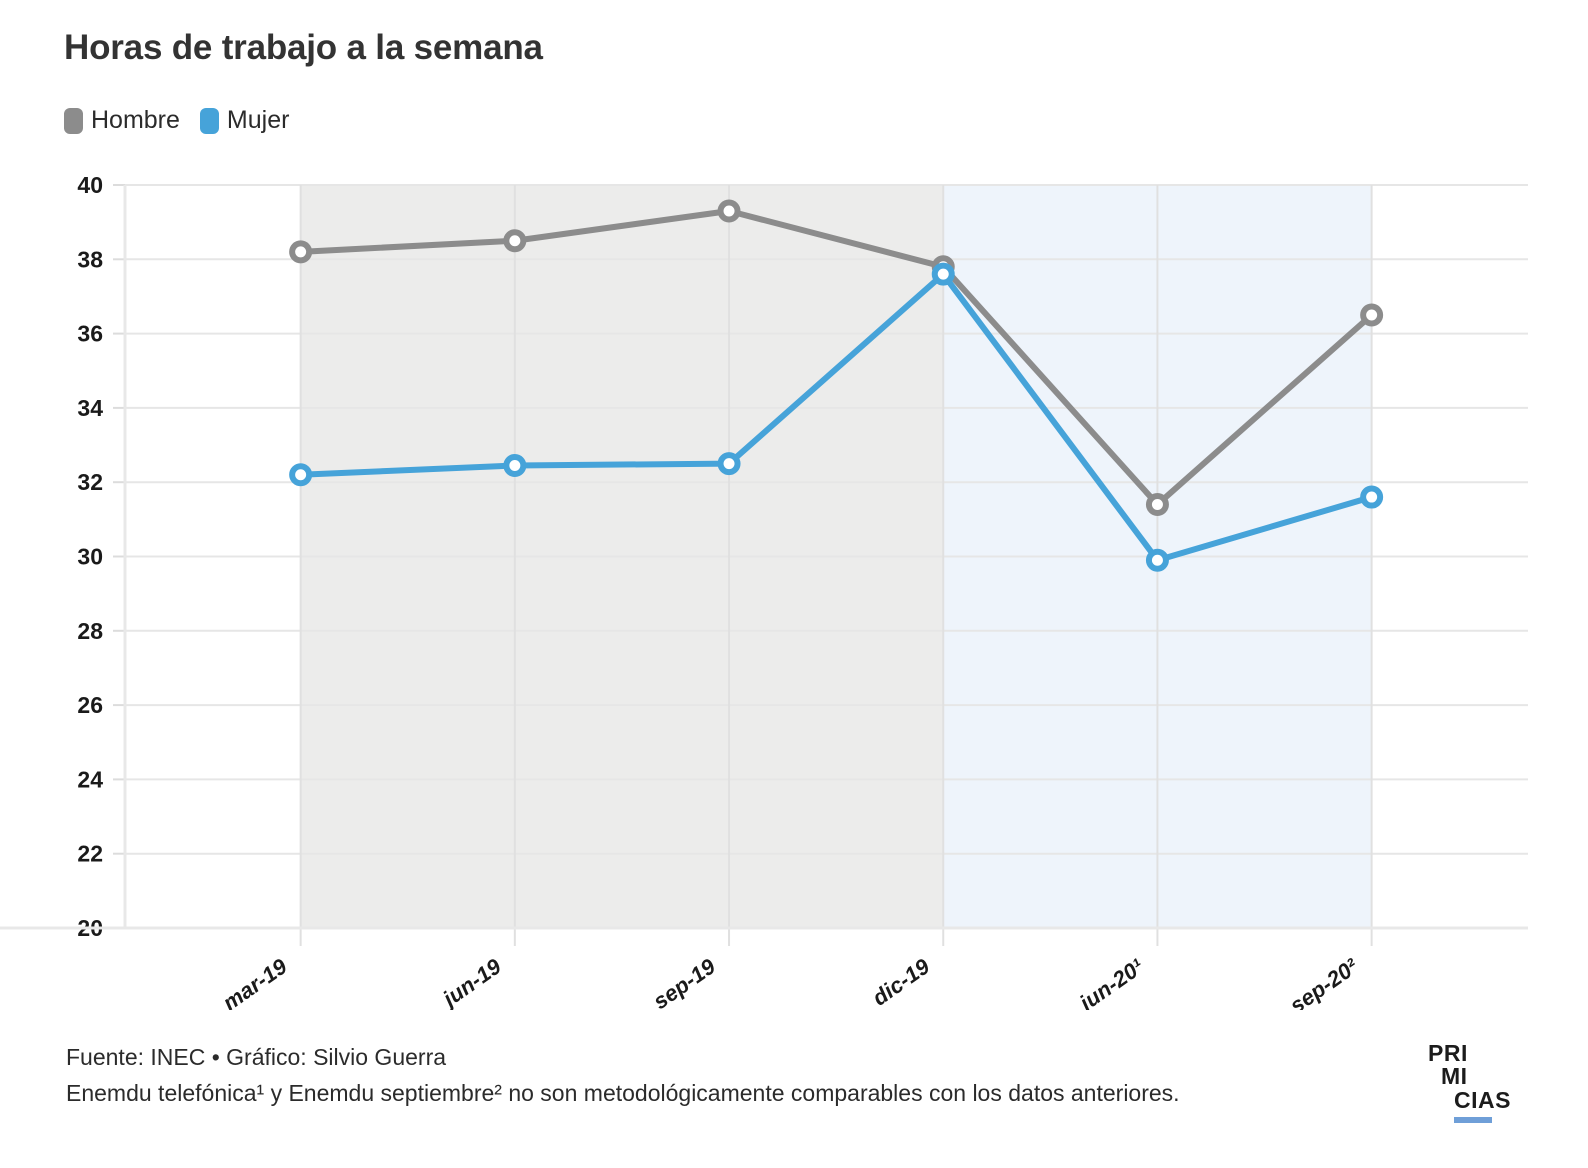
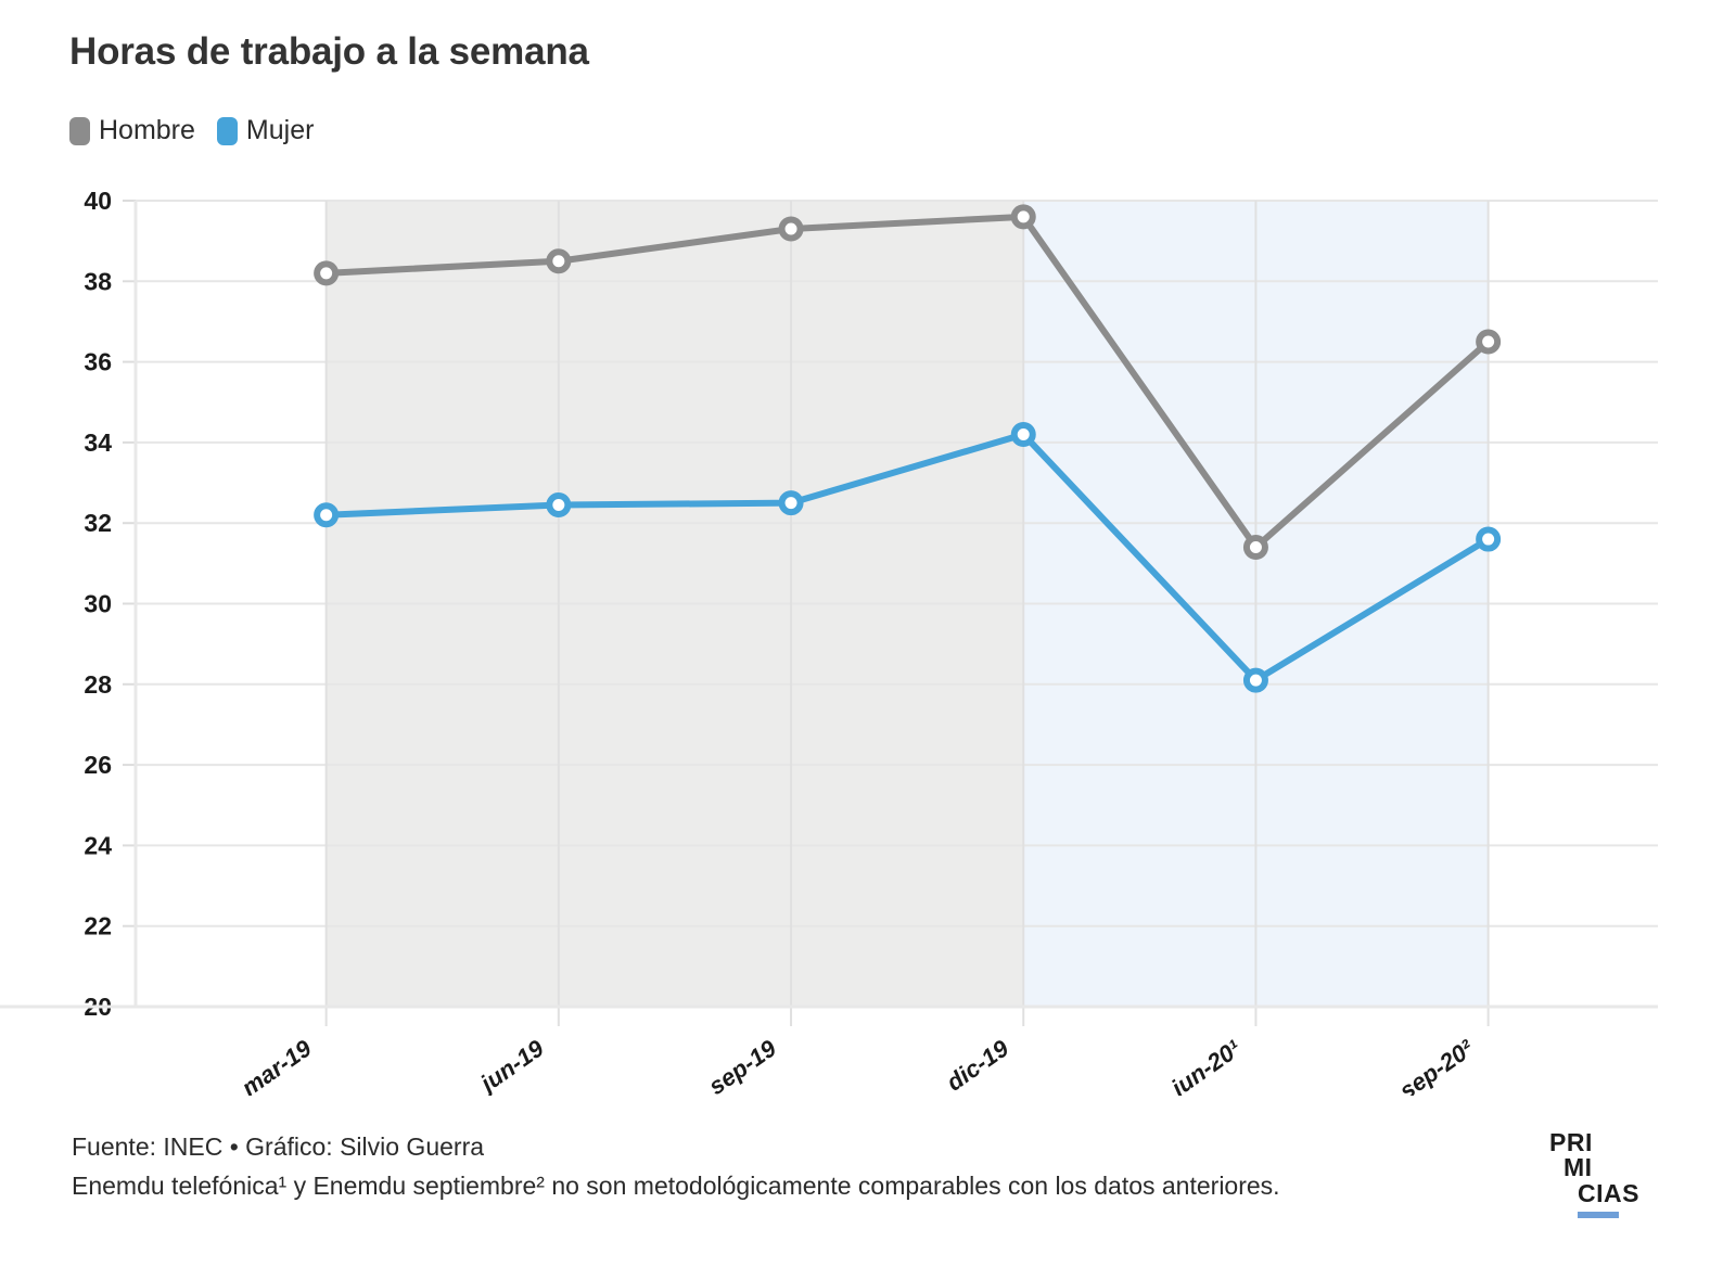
Hombre/dic-19: 37.8 -> 39.6
Mujer/dic-19: 37.6 -> 34.2
Mujer/jun-20¹: 29.9 -> 28.1
